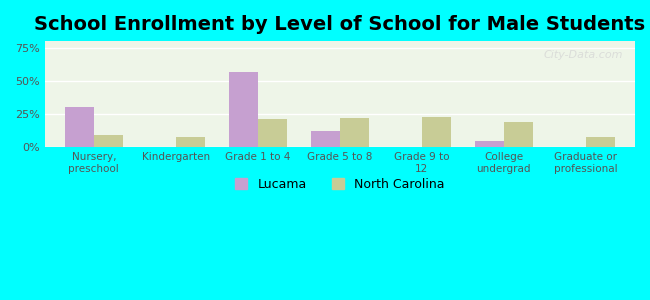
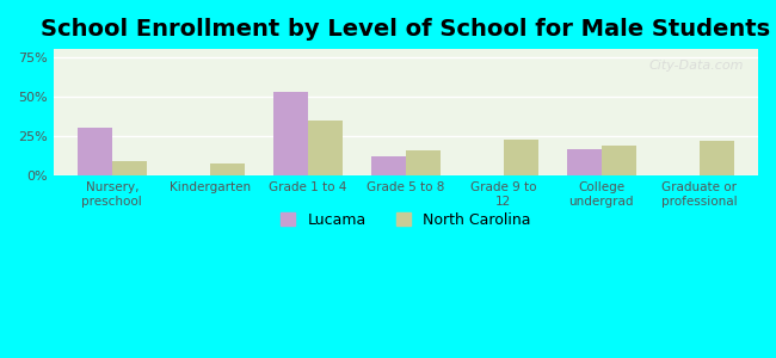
Lucama/Grade 1 to 4: 57% -> 53%
North Carolina/Grade 1 to 4: 21% -> 35%
North Carolina/Grade 5 to 8: 22% -> 16%
Lucama/College undergrad: 5% -> 17%
North Carolina/Graduate or professional: 8% -> 22%
